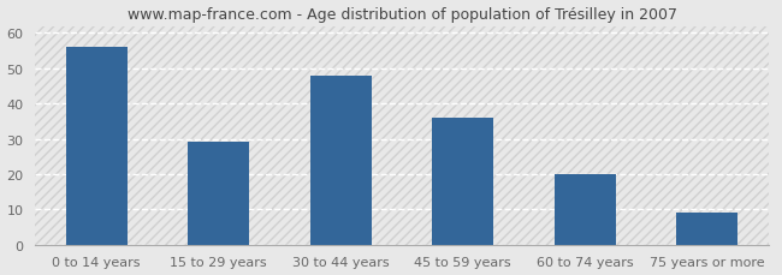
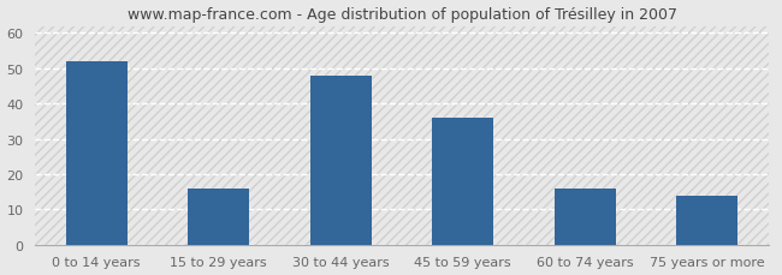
0 to 14 years: 56 -> 52
15 to 29 years: 29 -> 16
60 to 74 years: 20 -> 16
75 years or more: 9 -> 14
